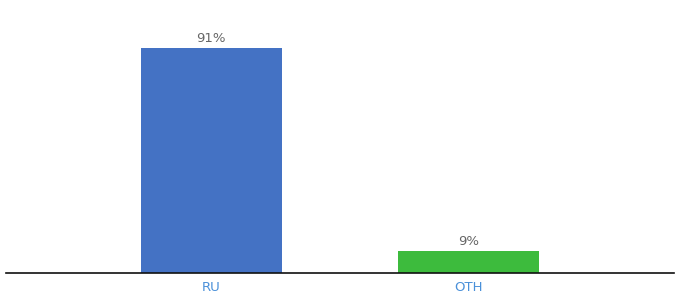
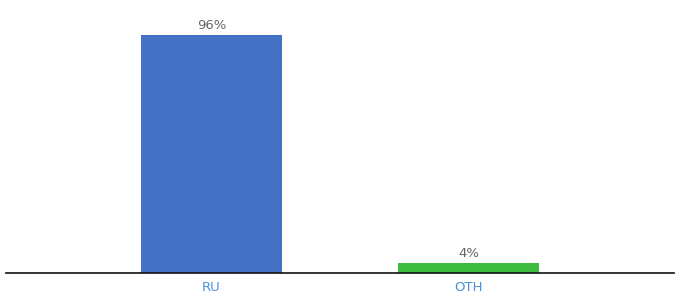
RU: 91% -> 96%
OTH: 9% -> 4%
